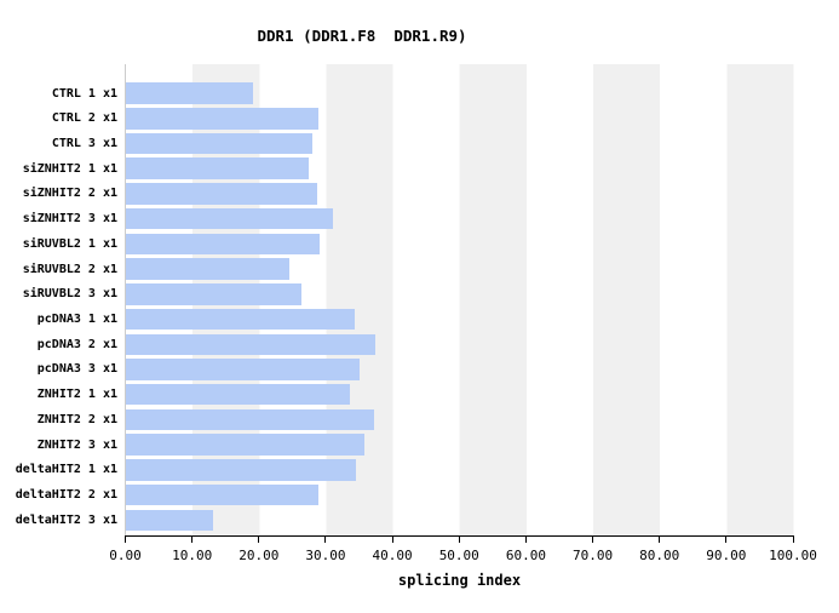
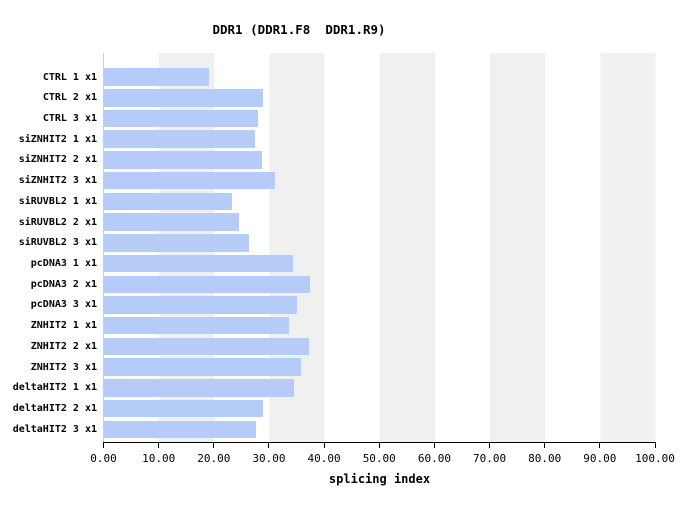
siRUVBL2 1 x1: 29 -> 23
deltaHIT2 3 x1: 13 -> 28
